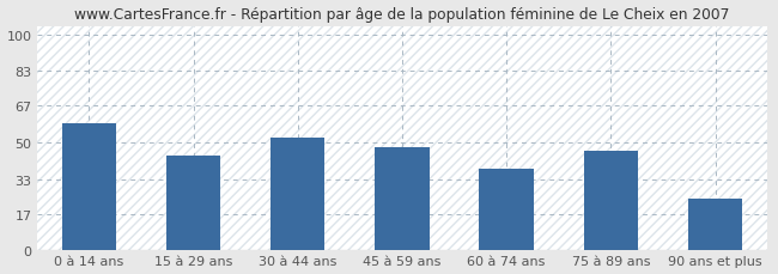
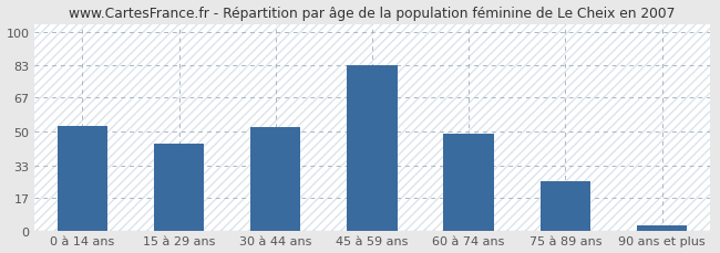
0 à 14 ans: 59 -> 53
45 à 59 ans: 48 -> 83
60 à 74 ans: 38 -> 49
75 à 89 ans: 46 -> 25
90 ans et plus: 24 -> 3
